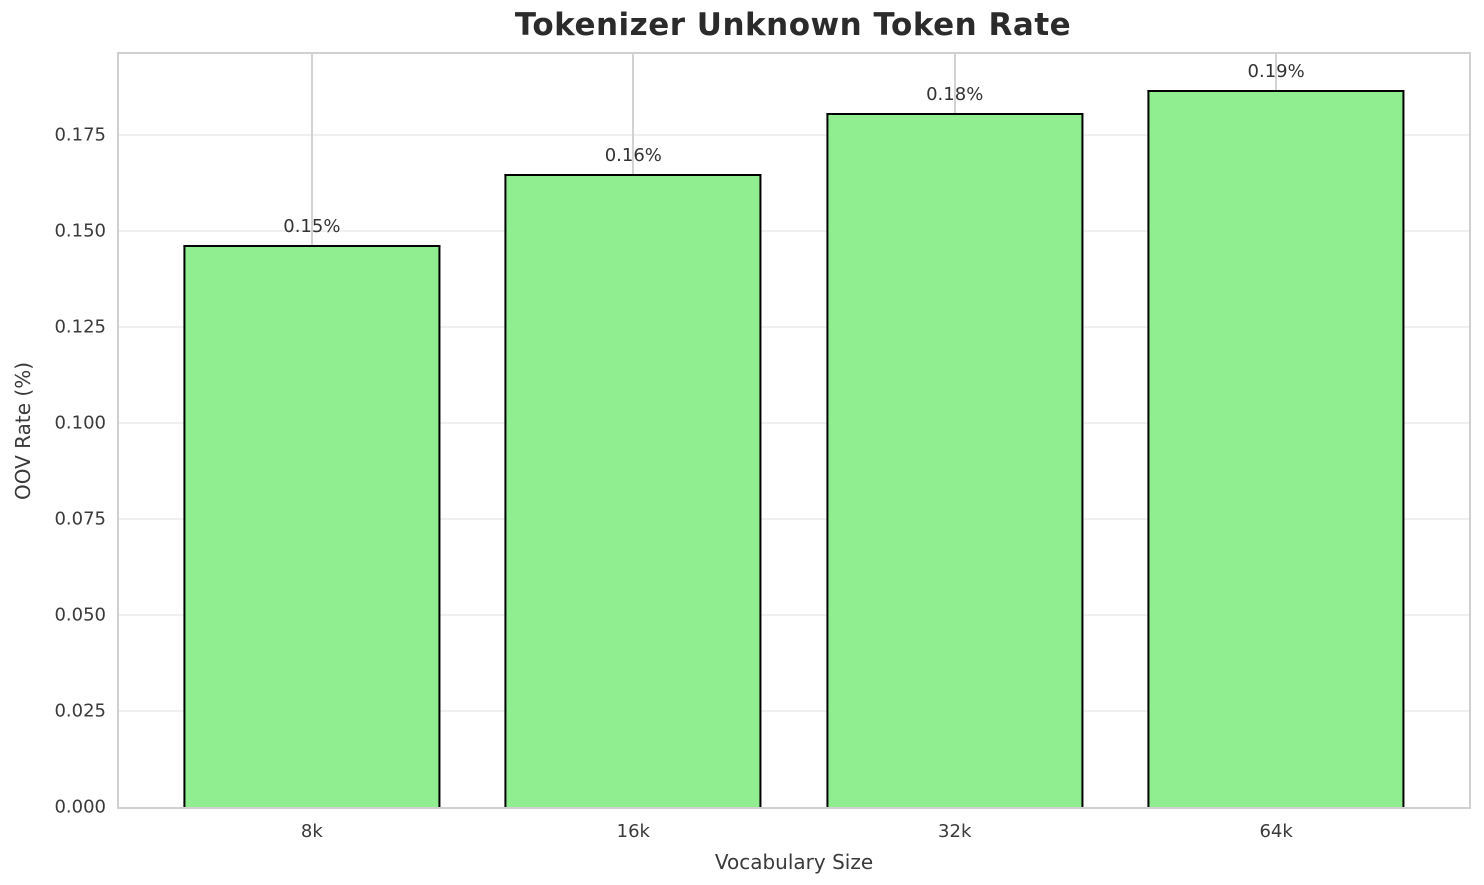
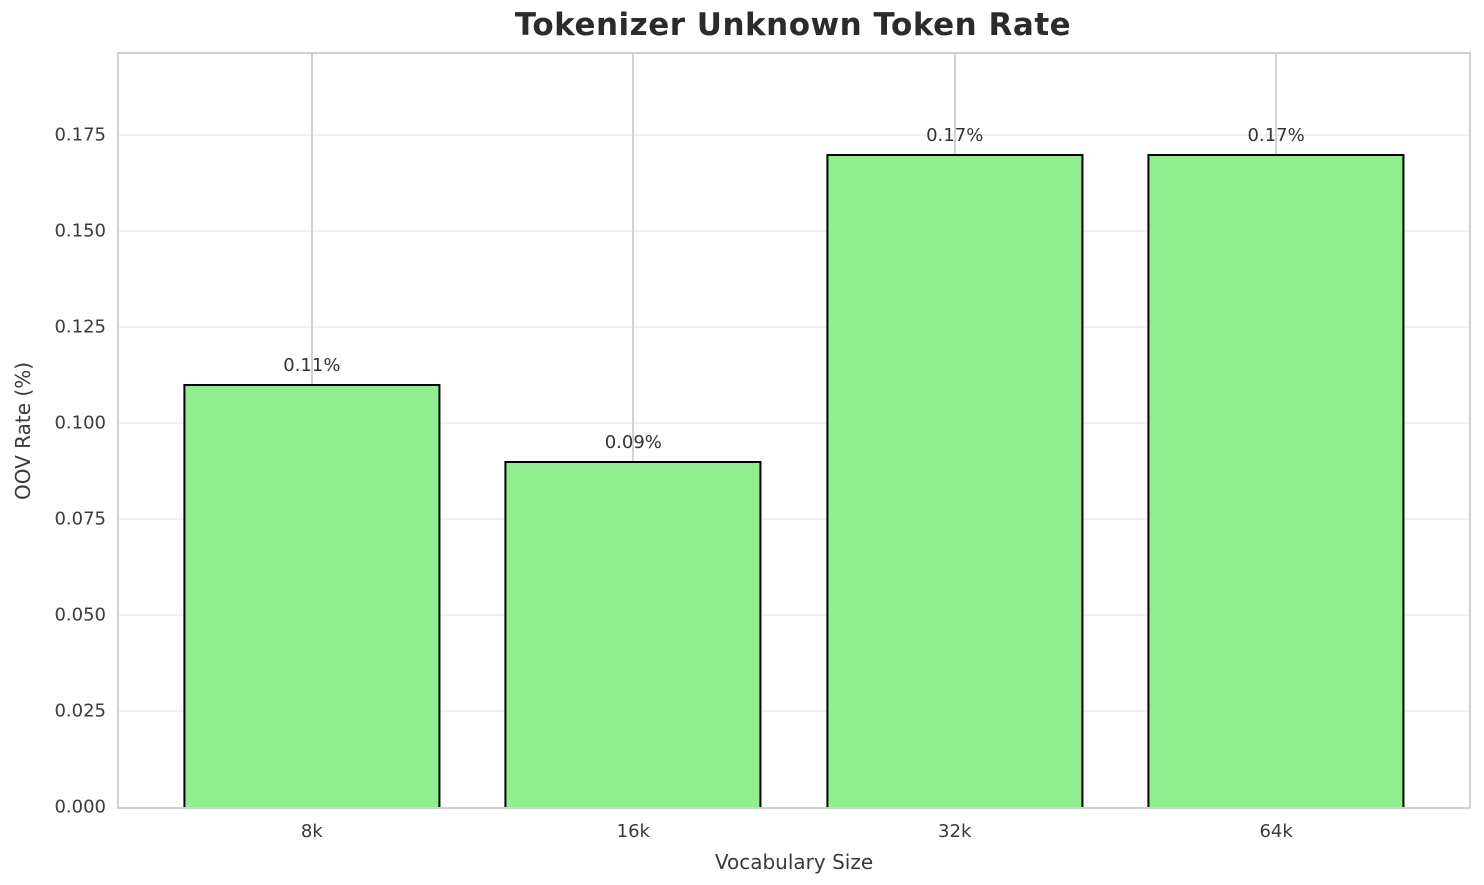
8k: 0.15% -> 0.11%
16k: 0.16% -> 0.09%
32k: 0.18% -> 0.17%
64k: 0.19% -> 0.17%
